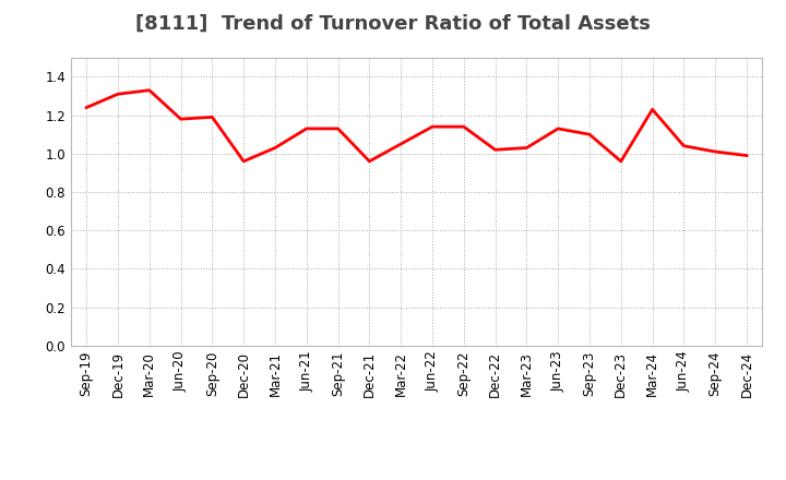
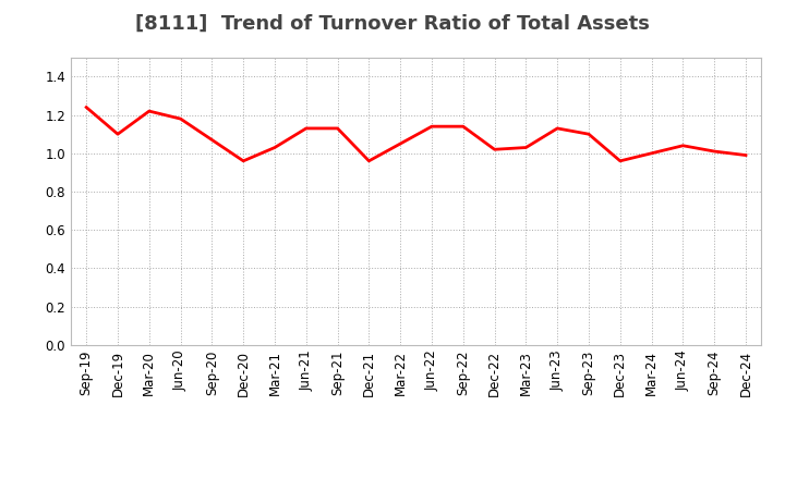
Dec-19: 1.31 -> 1.10
Mar-20: 1.33 -> 1.22
Sep-20: 1.19 -> 1.07
Mar-24: 1.23 -> 1.00
